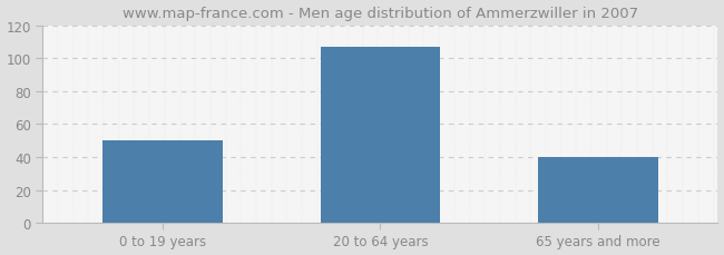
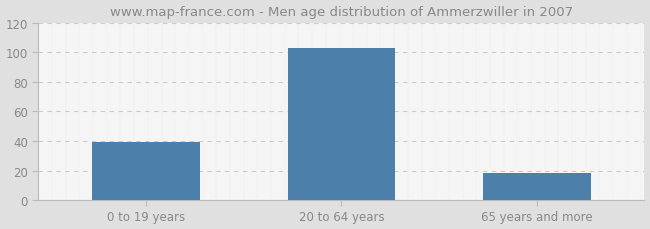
0 to 19 years: 50 -> 39
20 to 64 years: 107 -> 103
65 years and more: 40 -> 18
